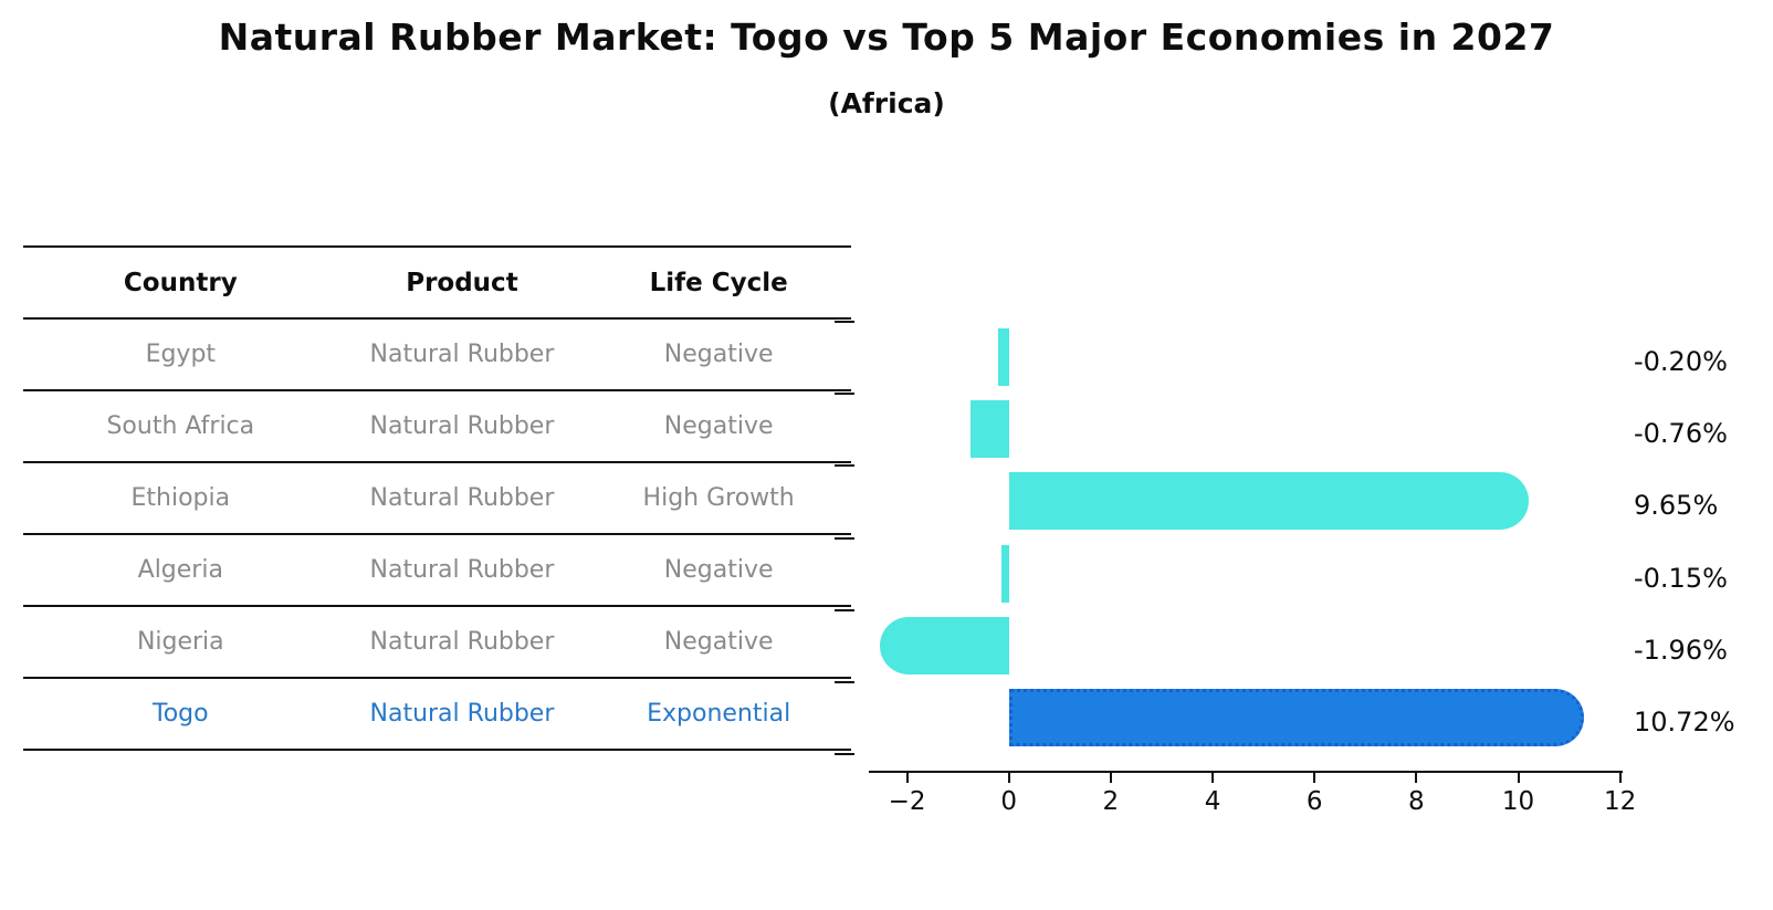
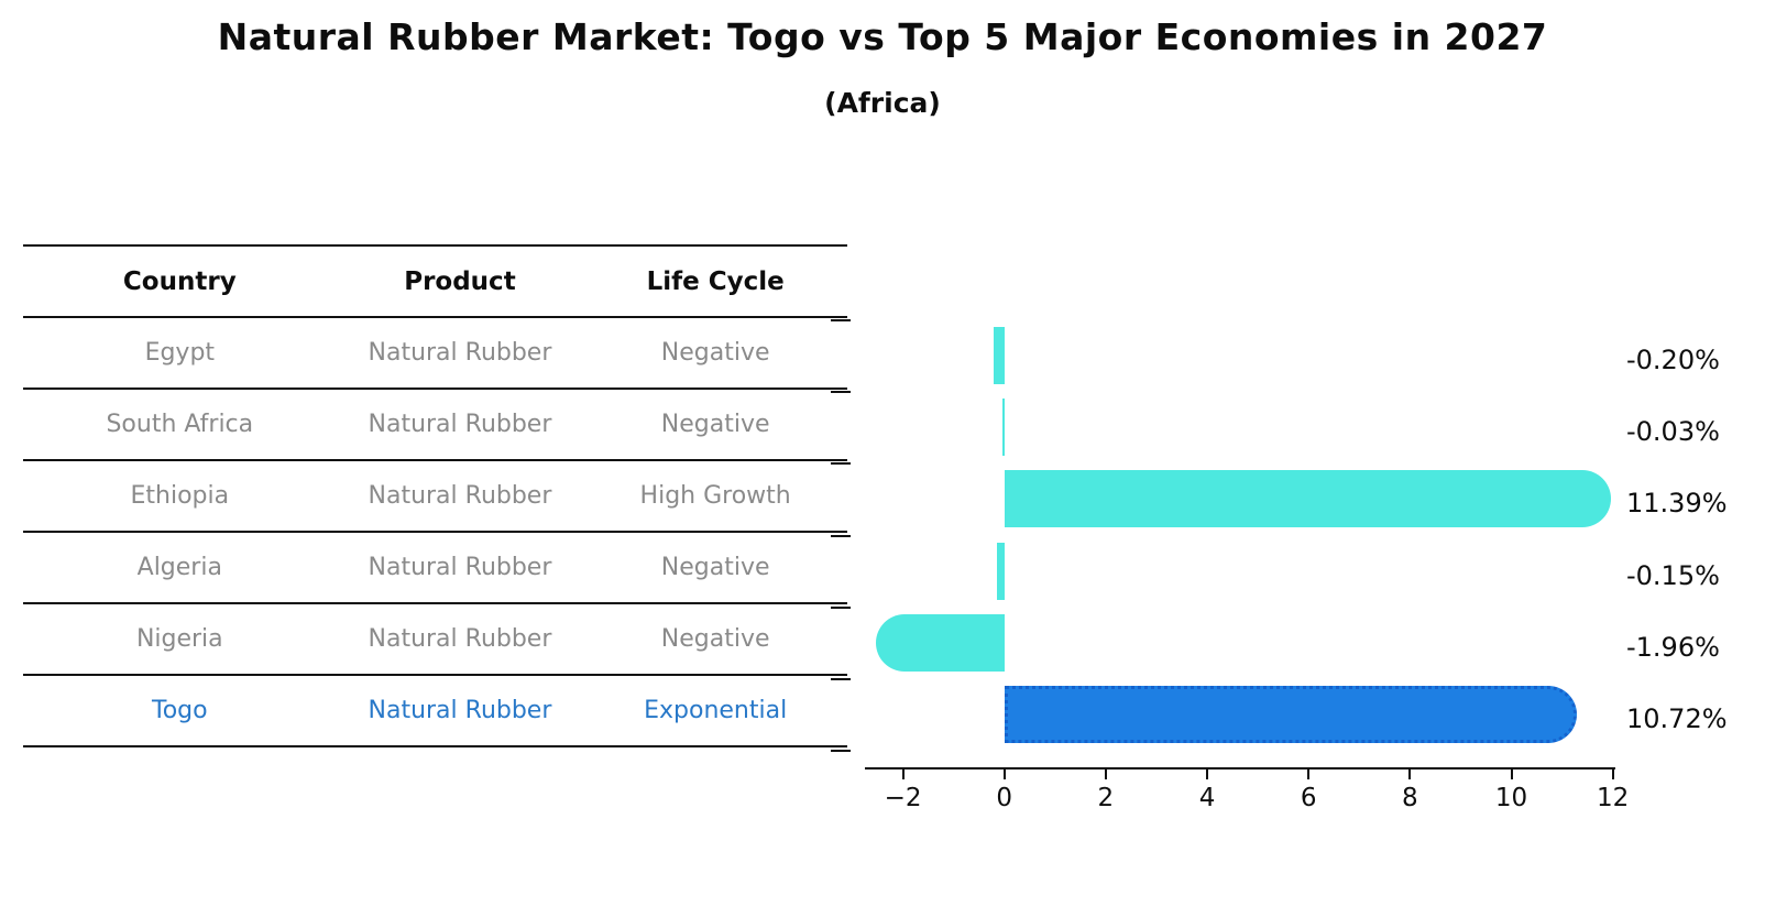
South Africa: -0.76% -> -0.03%
Ethiopia: 9.65% -> 11.39%
